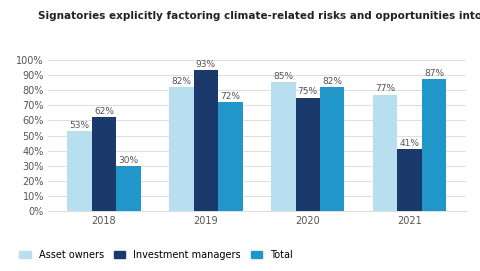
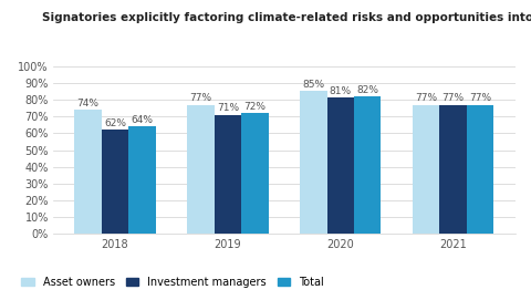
Asset owners/2018: 53% -> 74%
Total/2018: 30% -> 64%
Asset owners/2019: 82% -> 77%
Investment managers/2019: 93% -> 71%
Investment managers/2020: 75% -> 81%
Investment managers/2021: 41% -> 77%
Total/2021: 87% -> 77%
